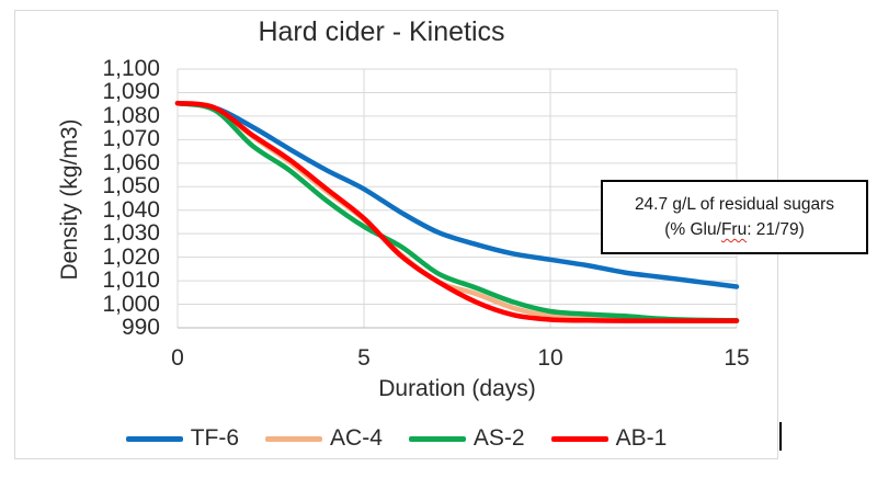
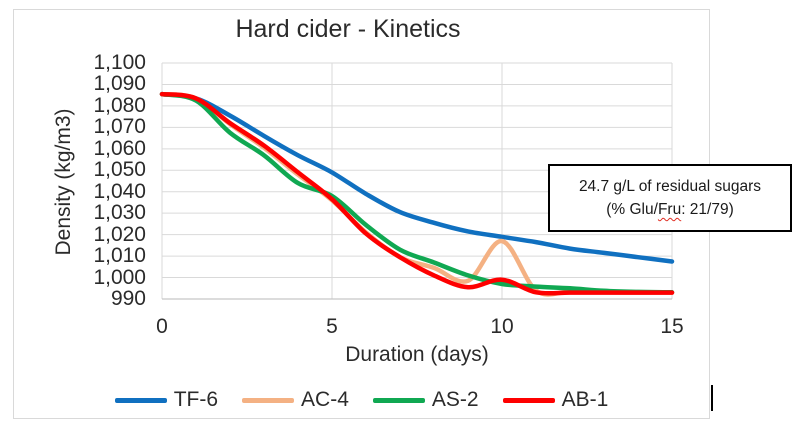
AS-2/5: 1033 -> 1038
AC-4/10: 995 -> 1017
AB-1/10: 994 -> 999
